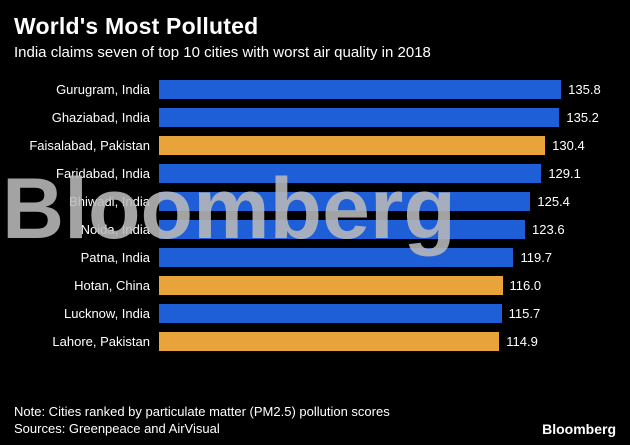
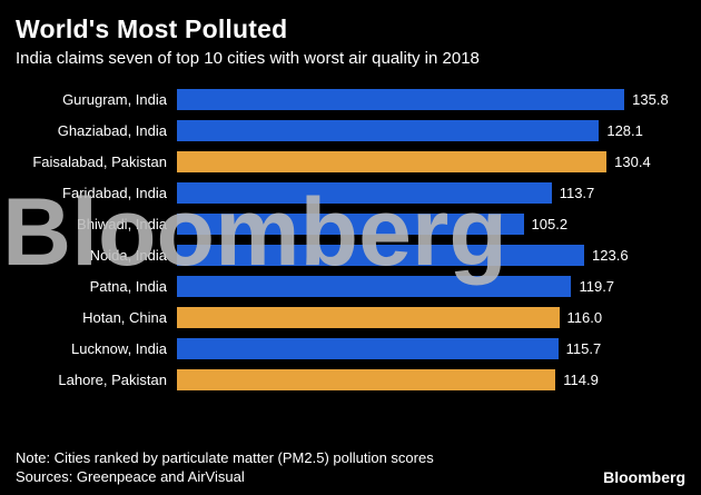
Ghaziabad, India: 135.2 -> 128.1
Faridabad, India: 129.1 -> 113.7
Bhiwadi, India: 125.4 -> 105.2
